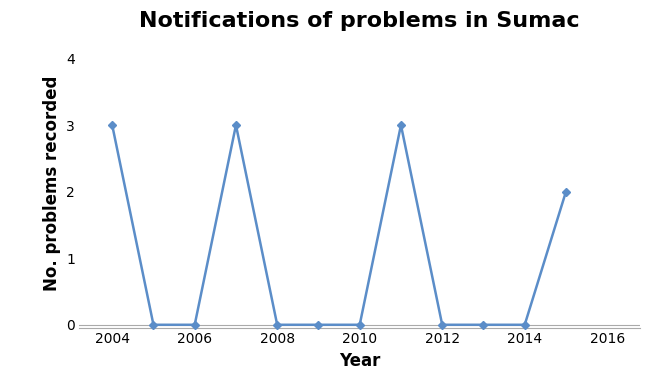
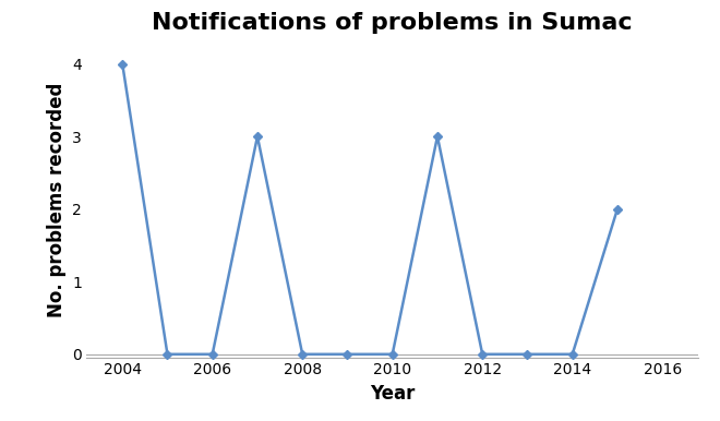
2004: 3 -> 4
